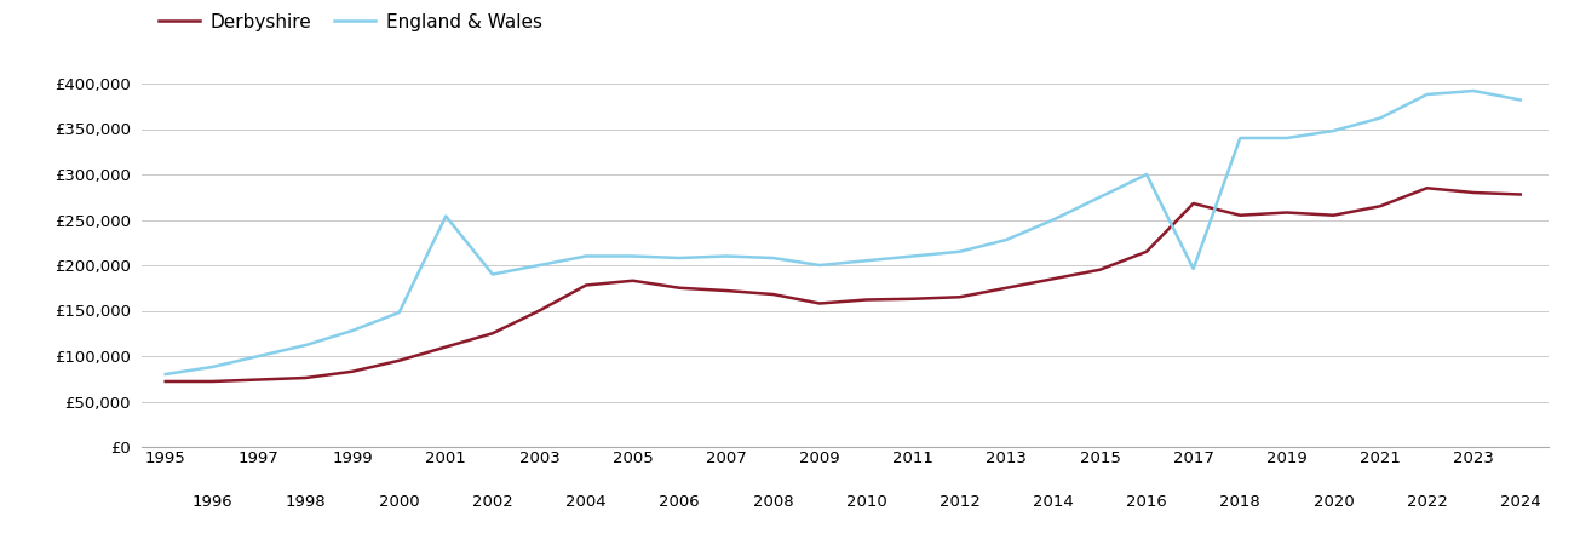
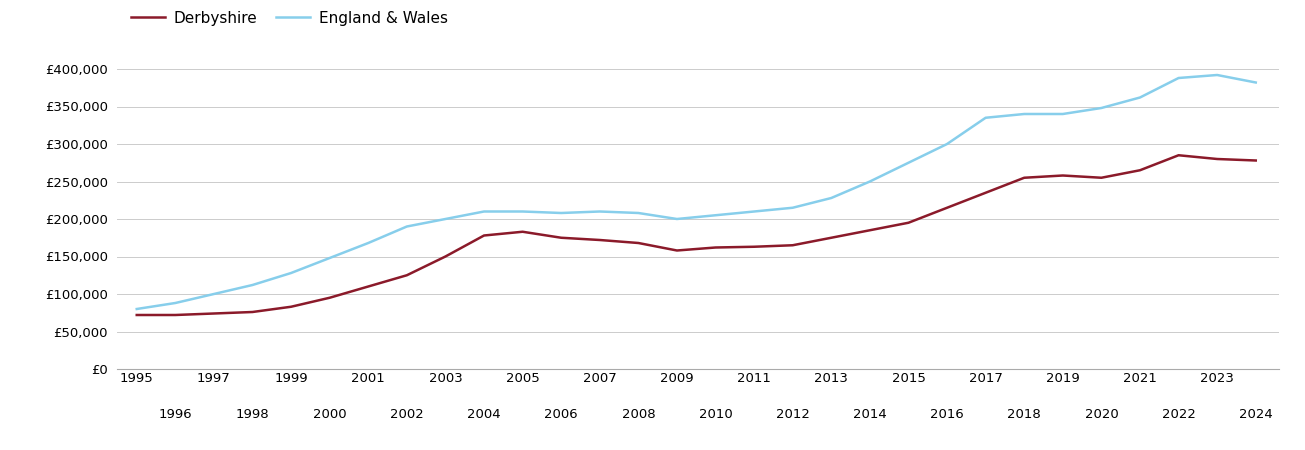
England & Wales/2001: £254,000 -> £168,000
Derbyshire/2017: £268,000 -> £235,000
England & Wales/2017: £196,000 -> £335,000
